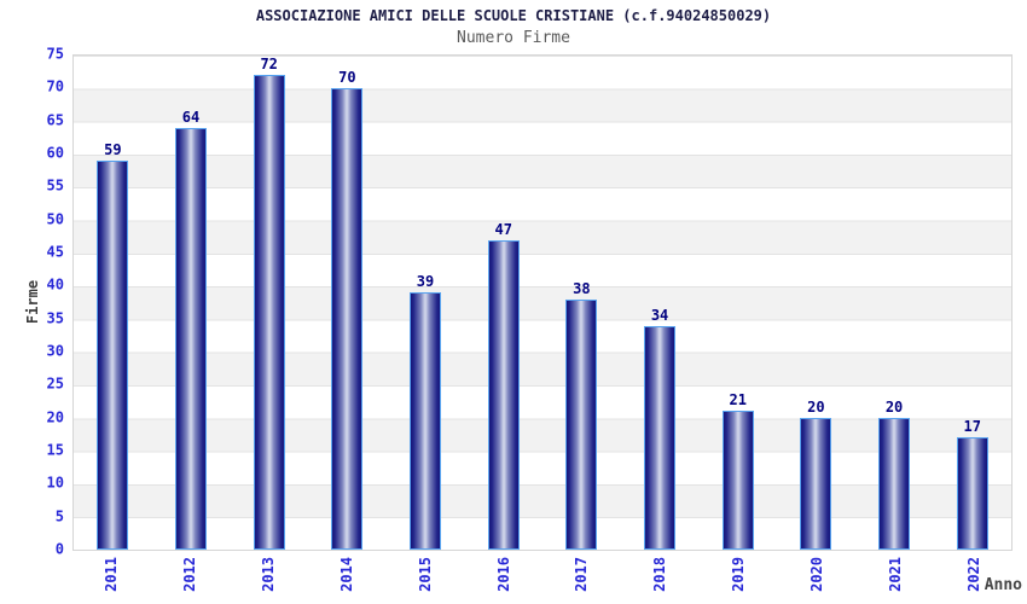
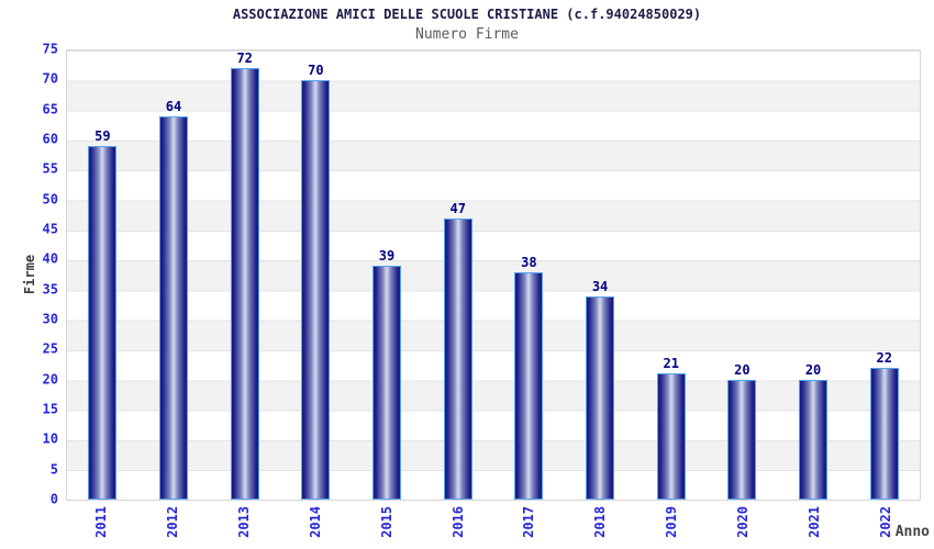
2022: 17 -> 22
